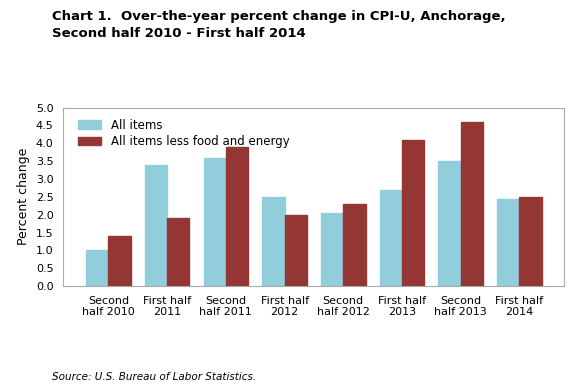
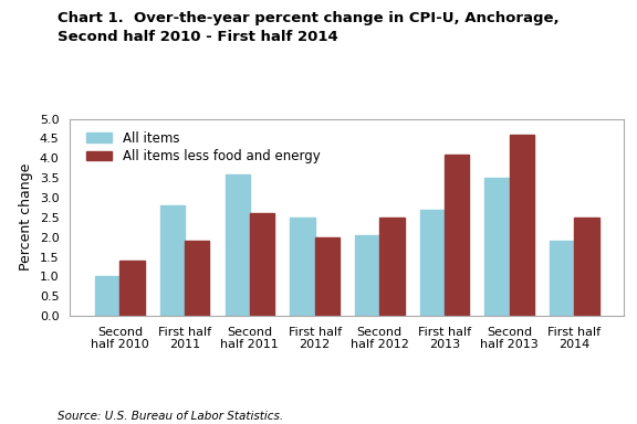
All items/First half 2011: 3.40 -> 2.80
All items less food and energy/Second half 2011: 3.9 -> 2.6
All items less food and energy/Second half 2012: 2.3 -> 2.5
All items/First half 2014: 2.45 -> 1.90
